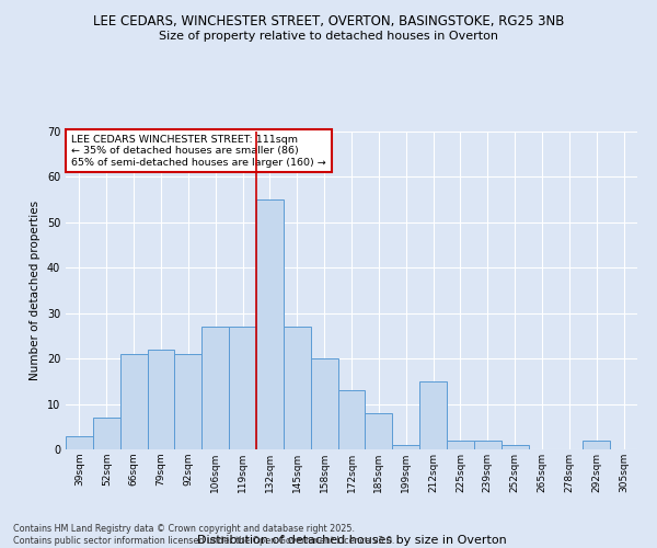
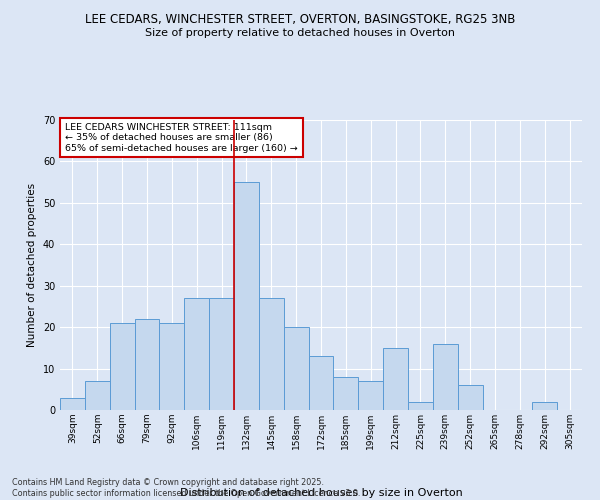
199sqm: 1 -> 7
239sqm: 2 -> 16
252sqm: 1 -> 6
